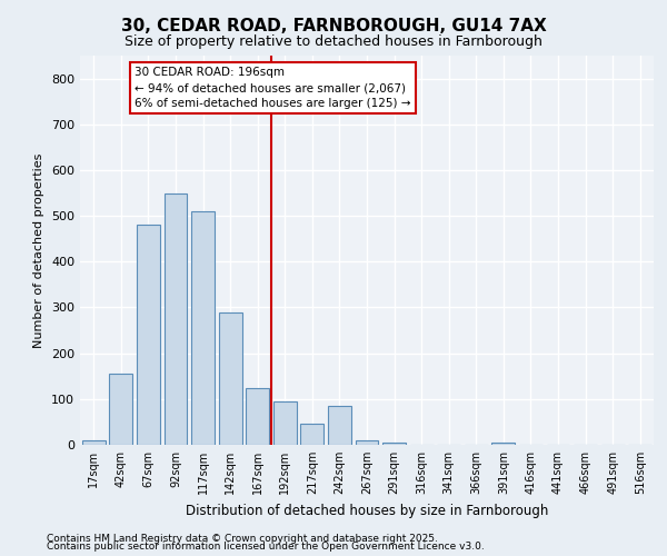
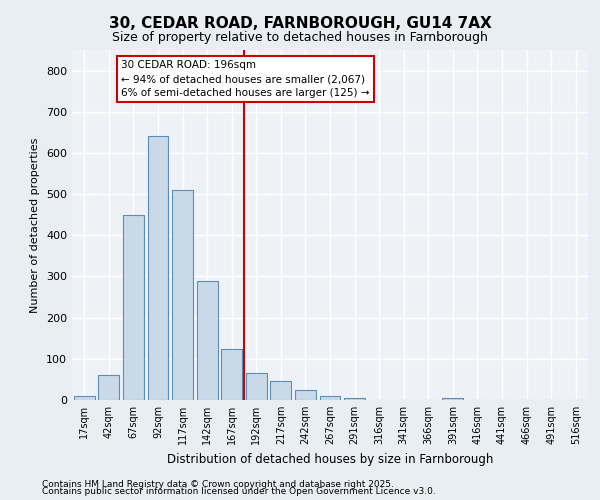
42sqm: 155 -> 60
67sqm: 480 -> 450
92sqm: 550 -> 640
192sqm: 95 -> 65
242sqm: 85 -> 25
